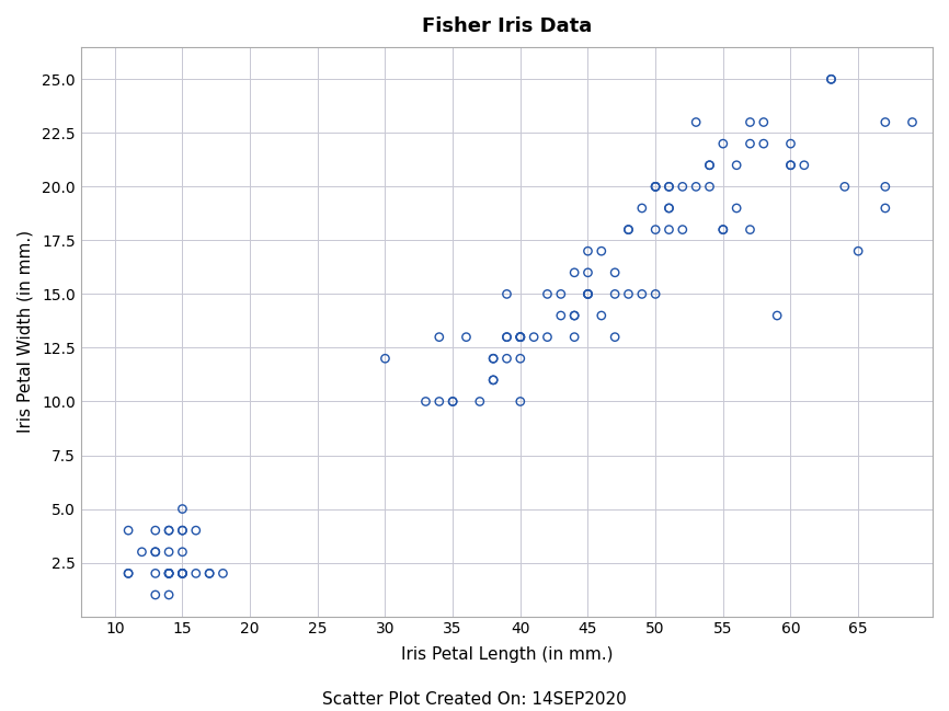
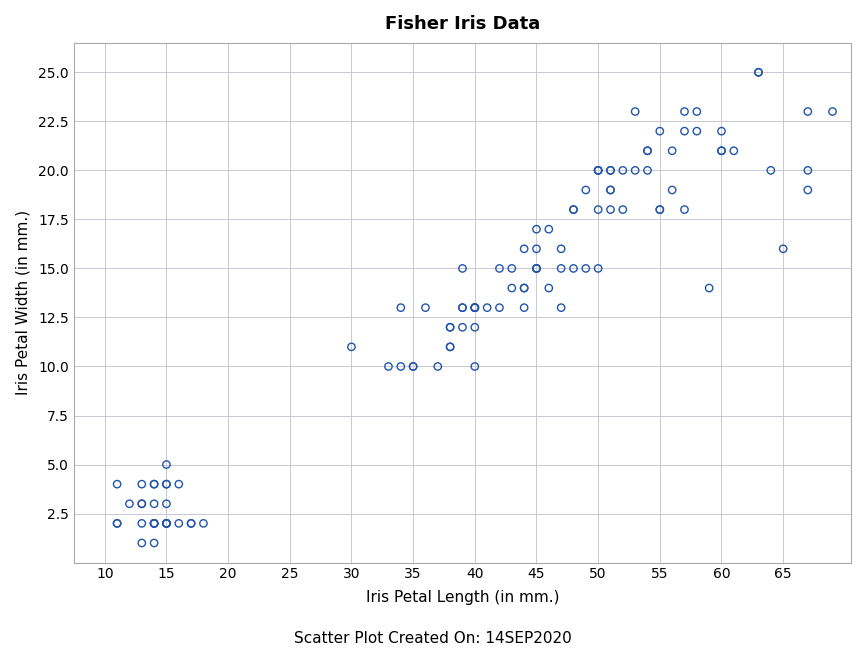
30: 12 -> 11
65: 17 -> 16
